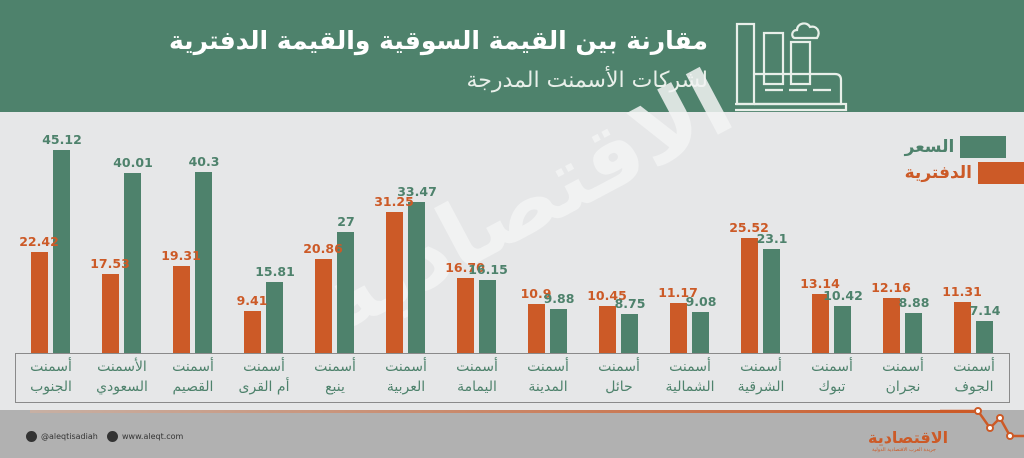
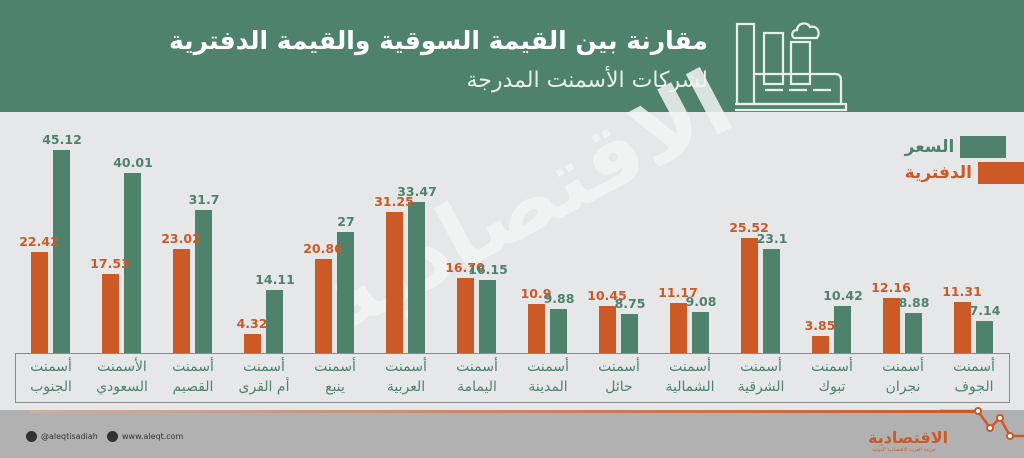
الدفترية/أسمنت القصيم: 19.31 -> 23.02
السعر/أسمنت القصيم: 40.3 -> 31.7
الدفترية/أسمنت أم القرى: 9.41 -> 4.32
السعر/أسمنت أم القرى: 15.81 -> 14.11
الدفترية/أسمنت تبوك: 13.14 -> 3.85
